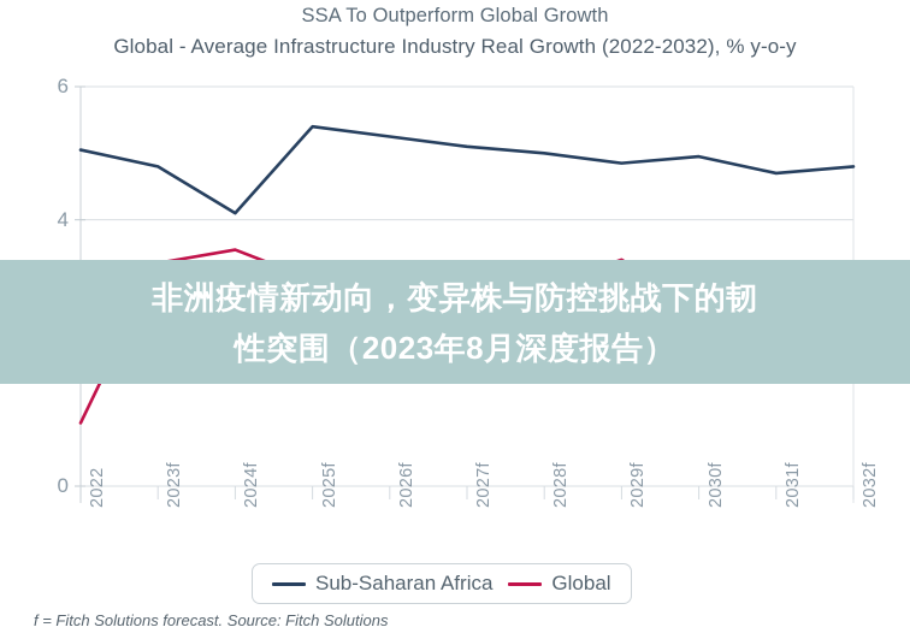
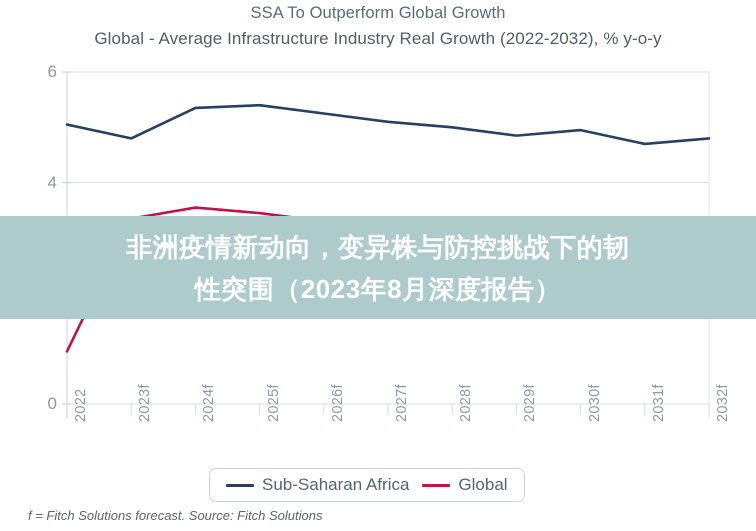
Sub-Saharan Africa/2024f: 4.1 -> 5.3
Global/2025f: 3.1 -> 3.5
Global/2029f: 3.4 -> 2.9
